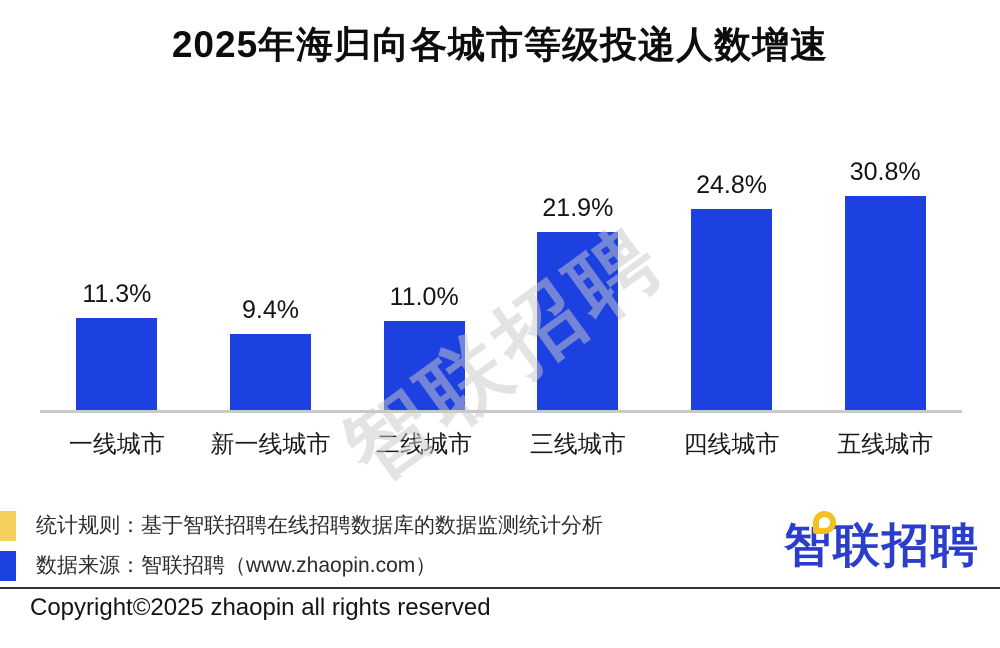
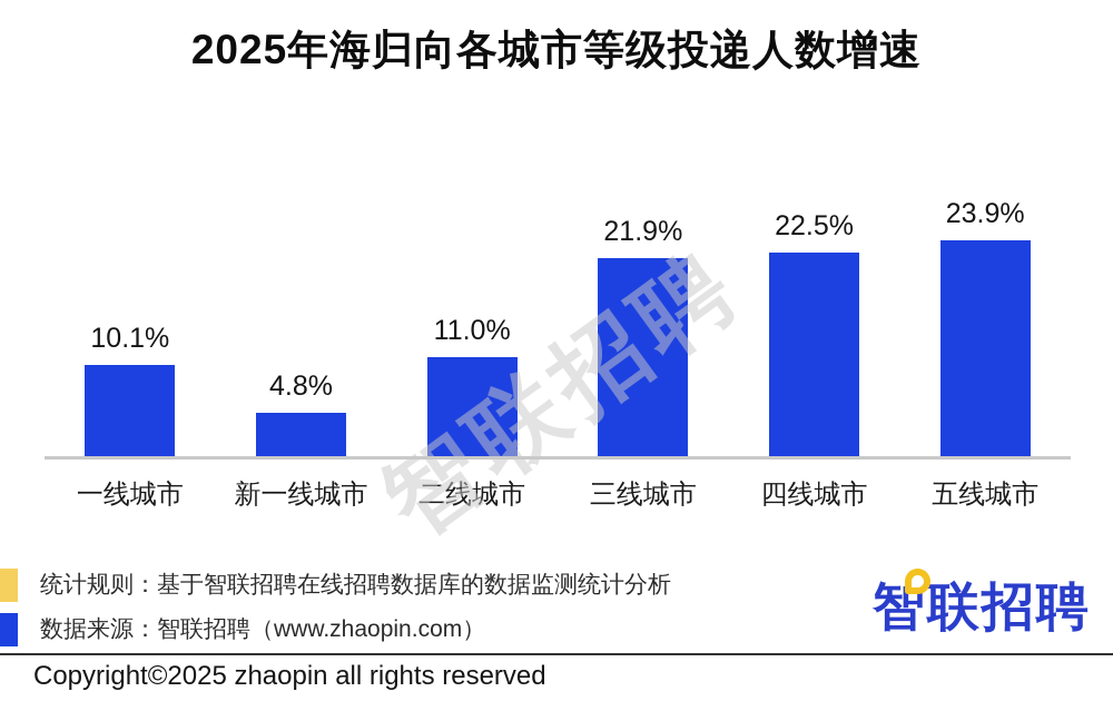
一线城市: 11.3% -> 10.1%
新一线城市: 9.4% -> 4.8%
四线城市: 24.8% -> 22.5%
五线城市: 30.8% -> 23.9%
